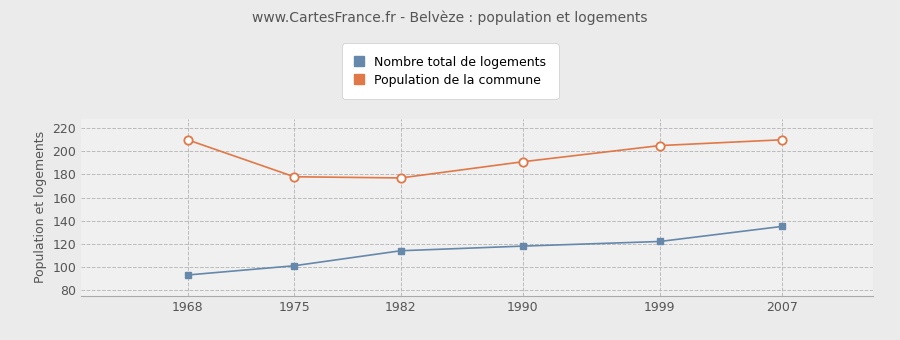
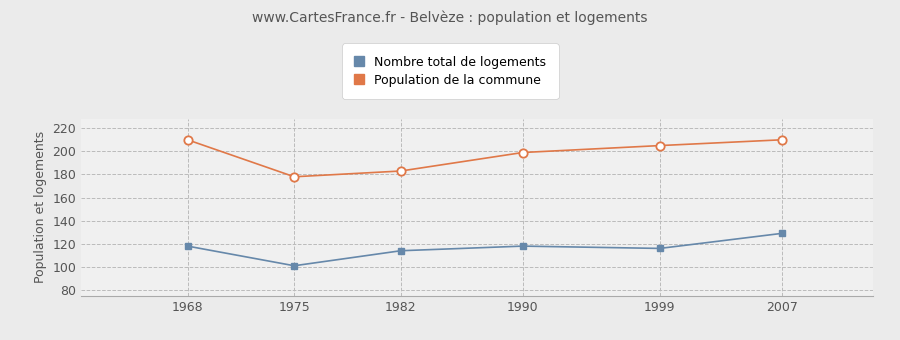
Nombre total de logements/1968: 93 -> 118
Population de la commune/1982: 177 -> 183
Population de la commune/1990: 191 -> 199
Nombre total de logements/1999: 122 -> 116
Nombre total de logements/2007: 135 -> 129
